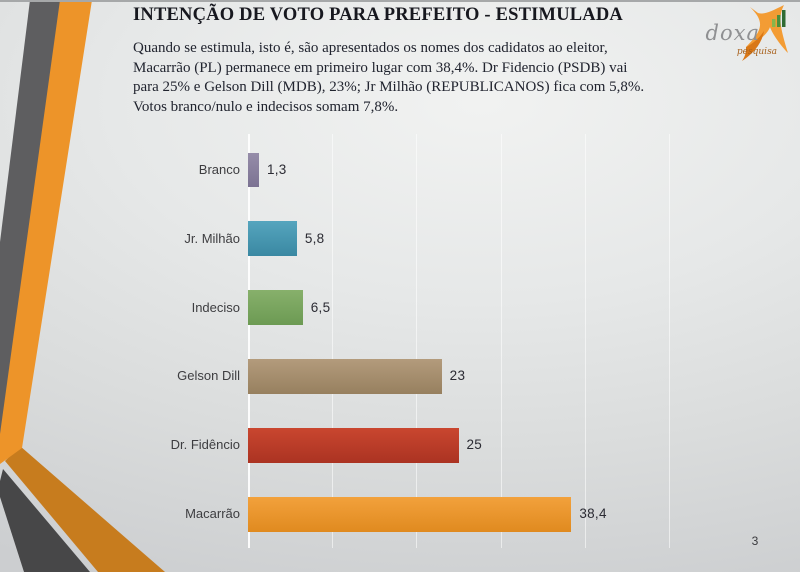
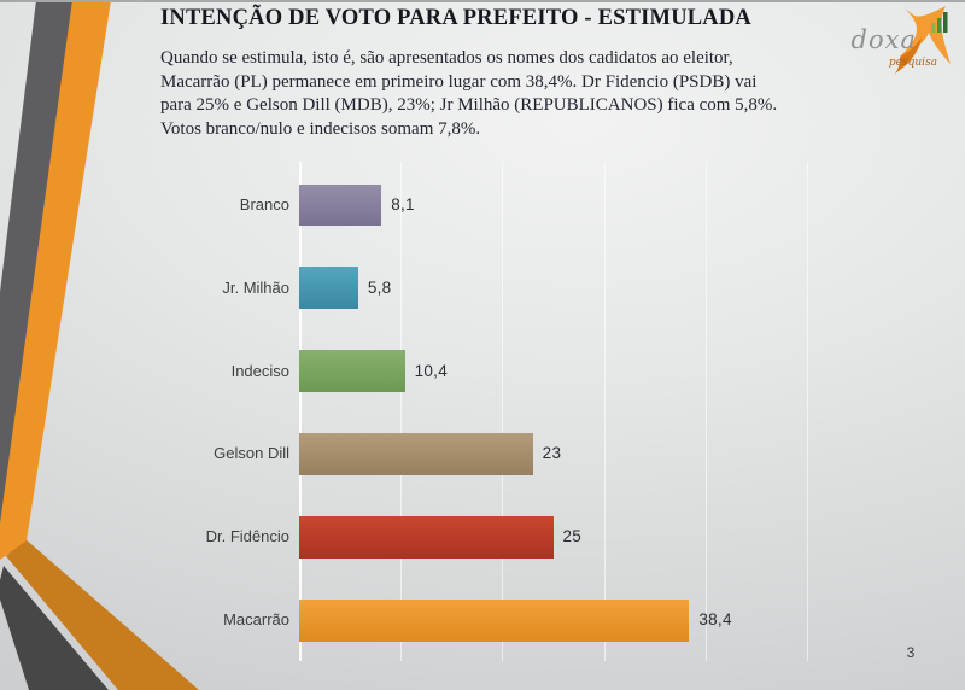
Branco: 1,3 -> 8,1
Indeciso: 6,5 -> 10,4
